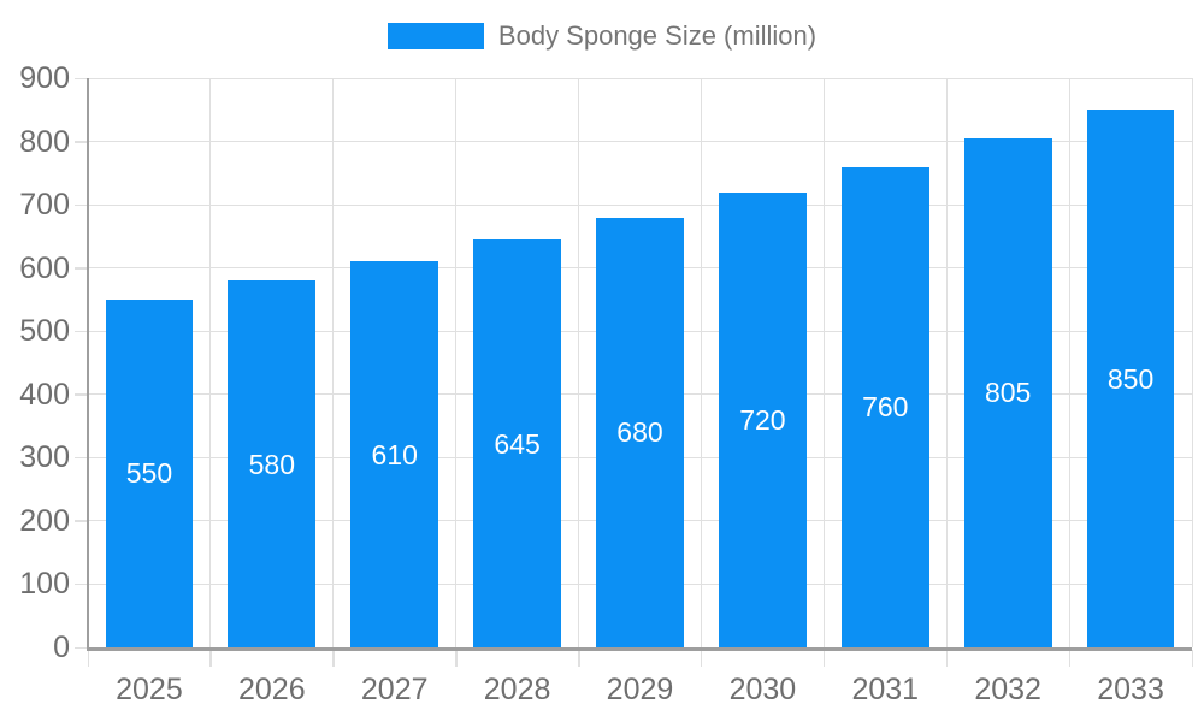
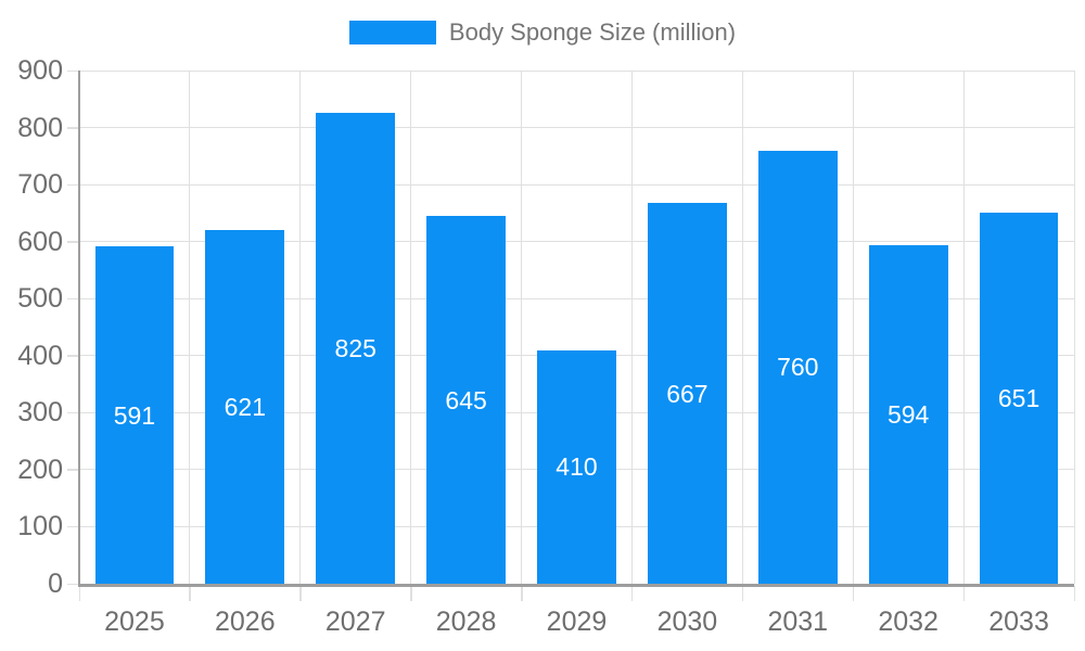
2025: 550 -> 591
2026: 580 -> 621
2027: 610 -> 825
2029: 680 -> 410
2030: 720 -> 667
2032: 805 -> 594
2033: 850 -> 651
